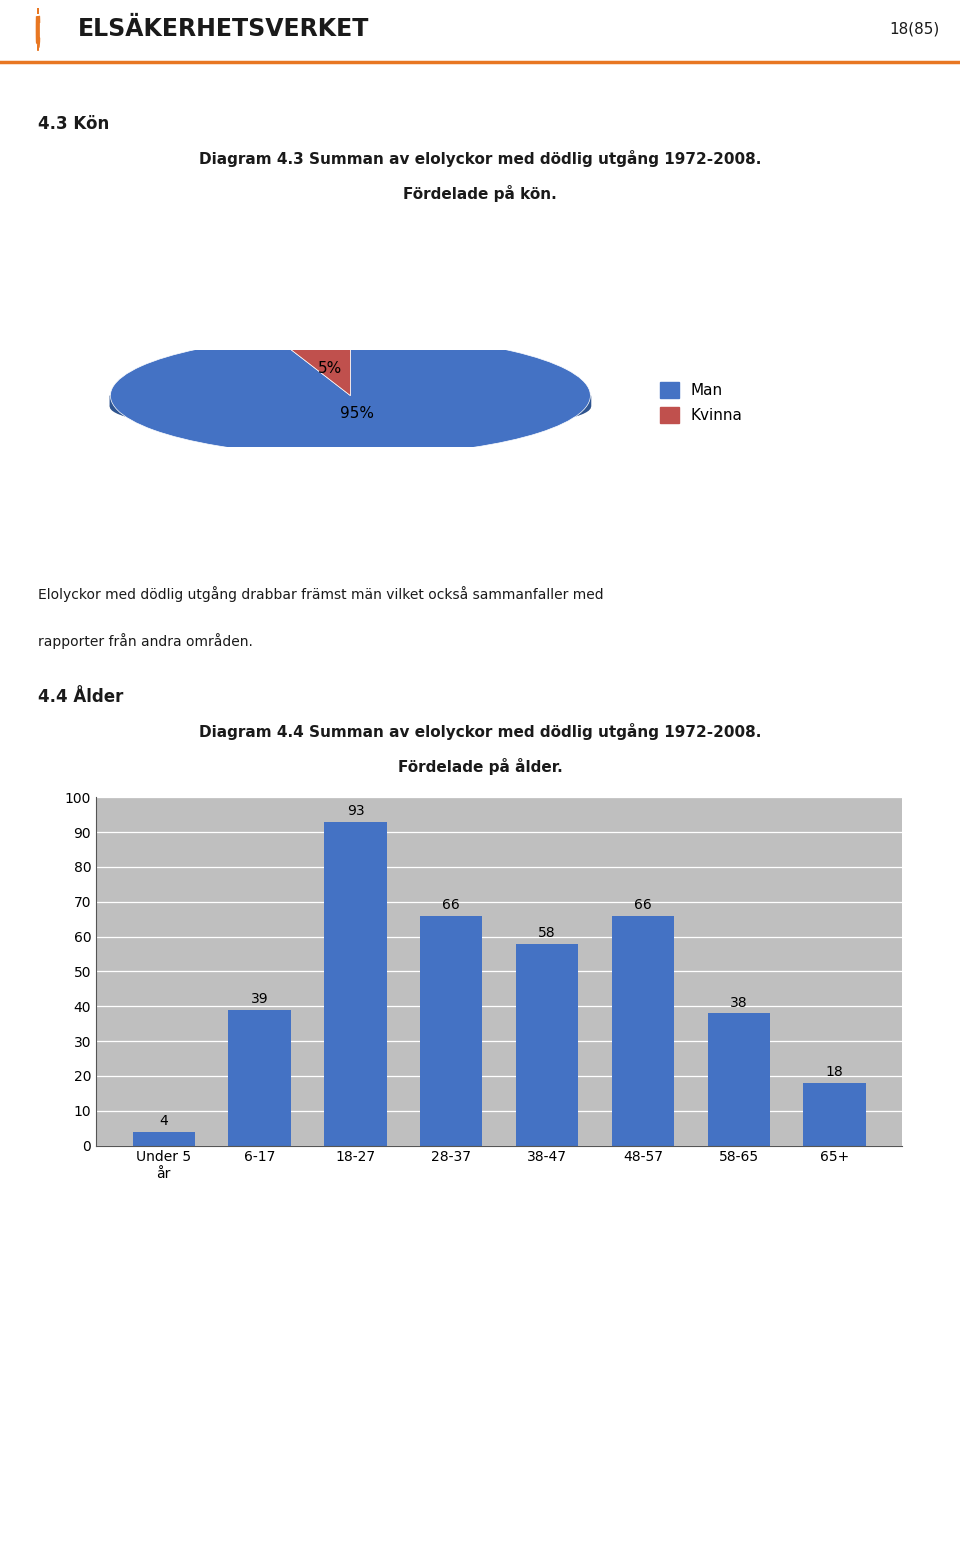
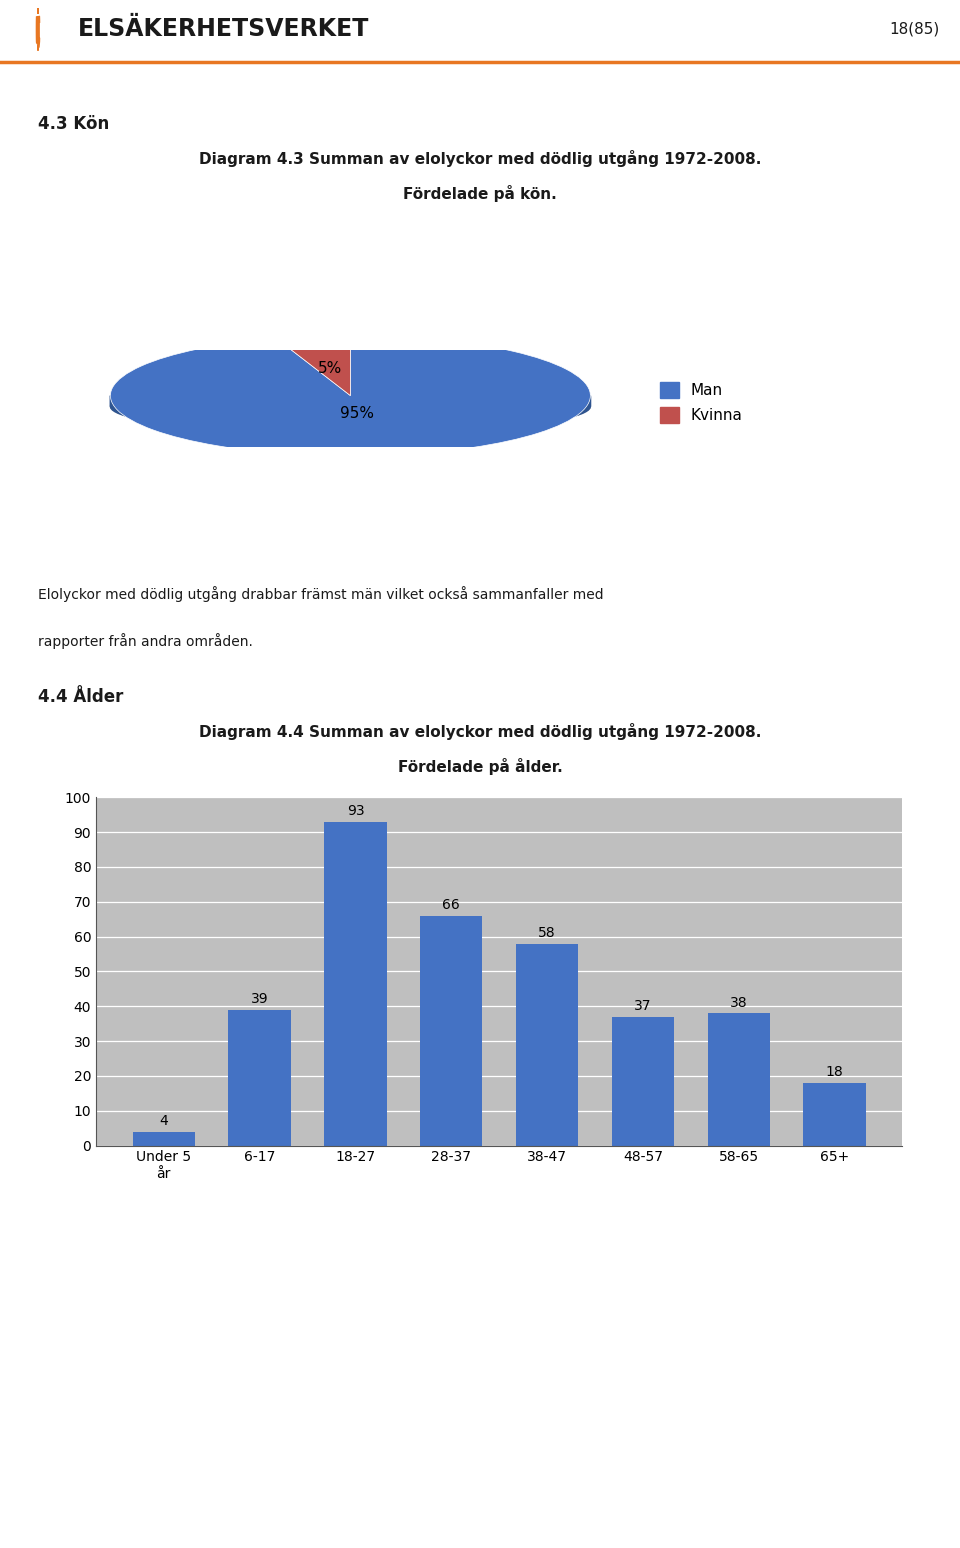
48-57: 66 -> 37
